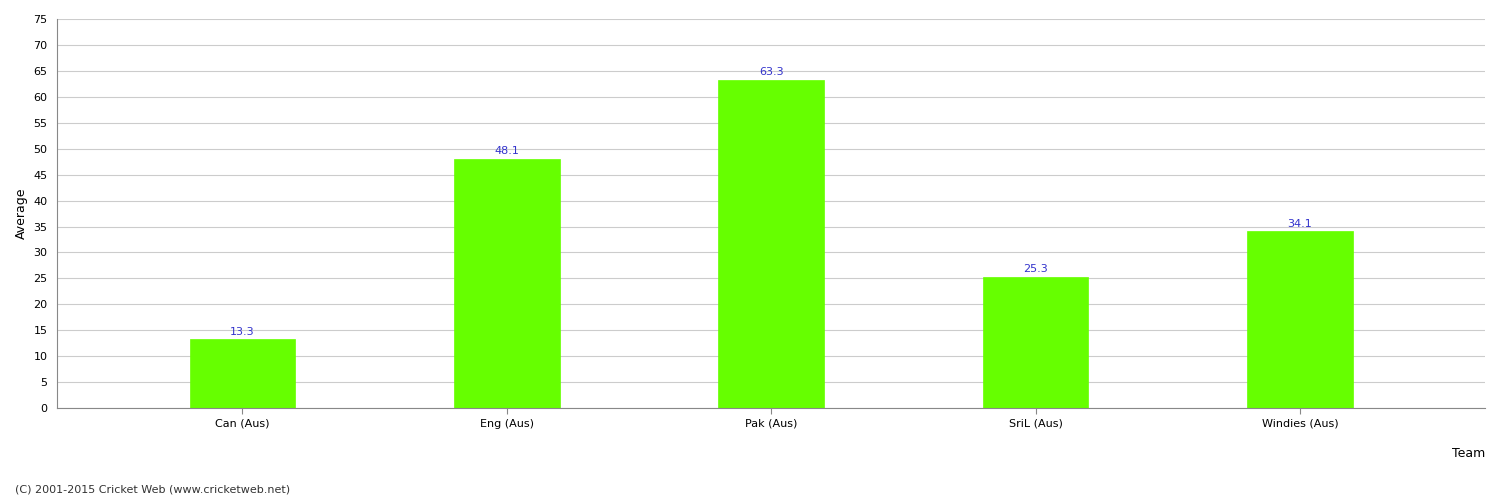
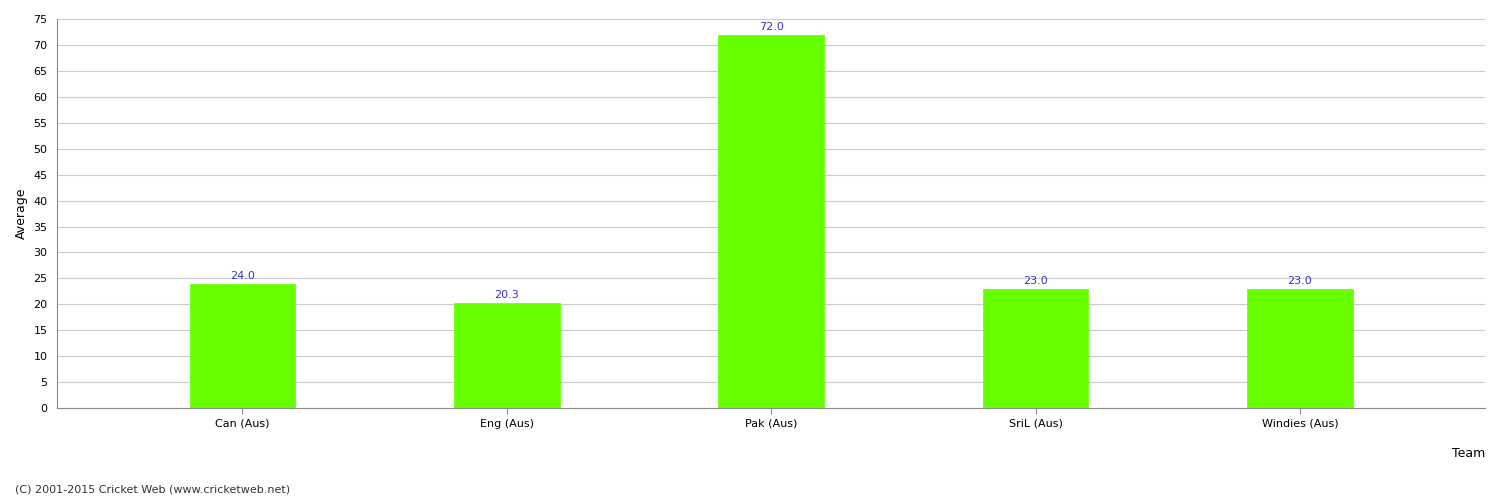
Can (Aus): 13.3 -> 24.0
Eng (Aus): 48.1 -> 20.3
Pak (Aus): 63.3 -> 72.0
SriL (Aus): 25.3 -> 23.0
Windies (Aus): 34.1 -> 23.0
